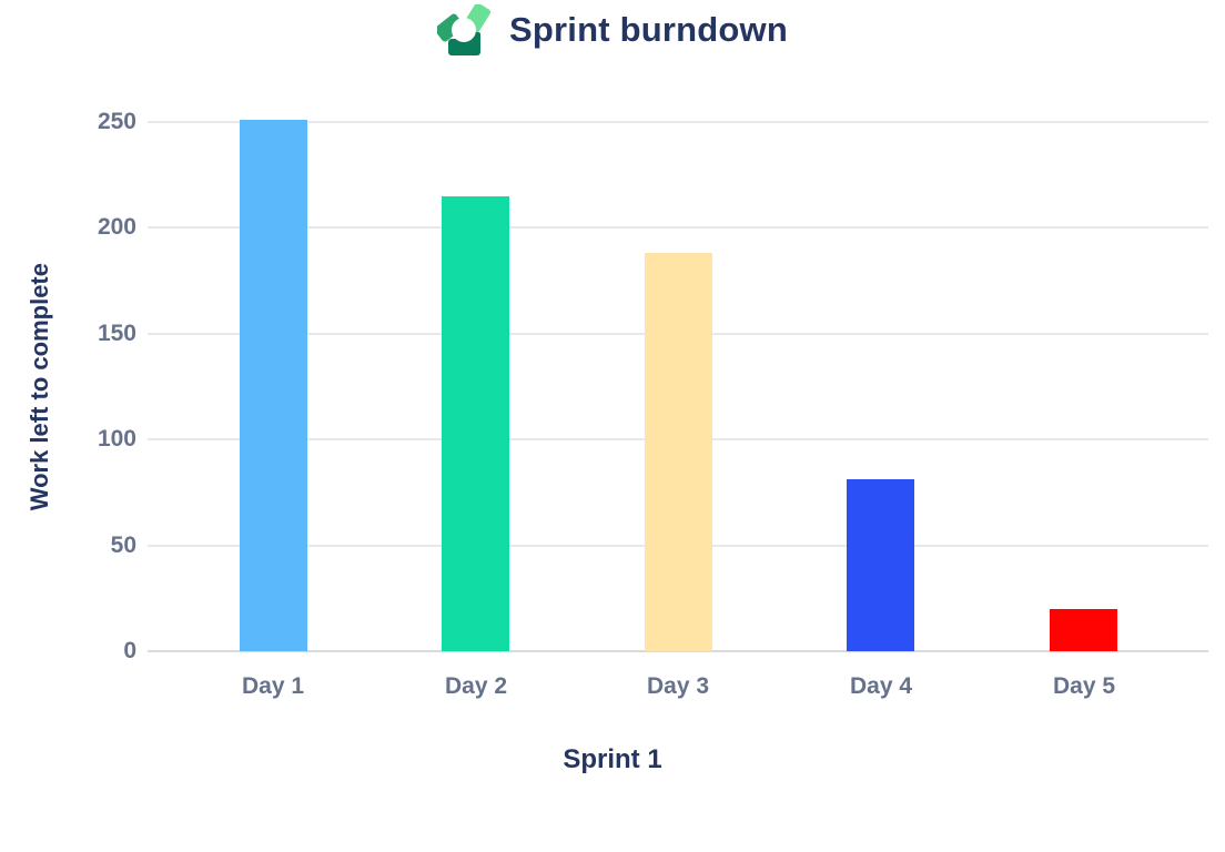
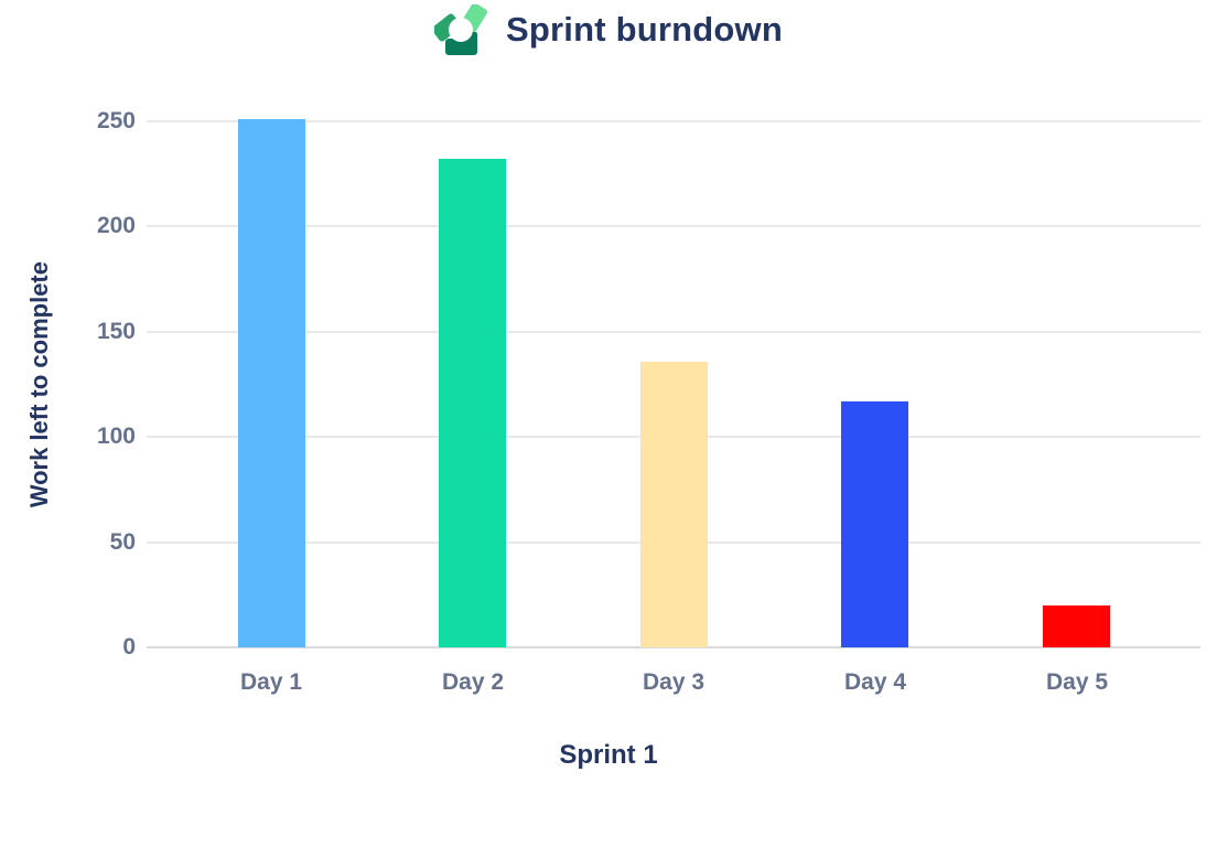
Day 2: 215 -> 232
Day 3: 188 -> 136
Day 4: 81 -> 117
